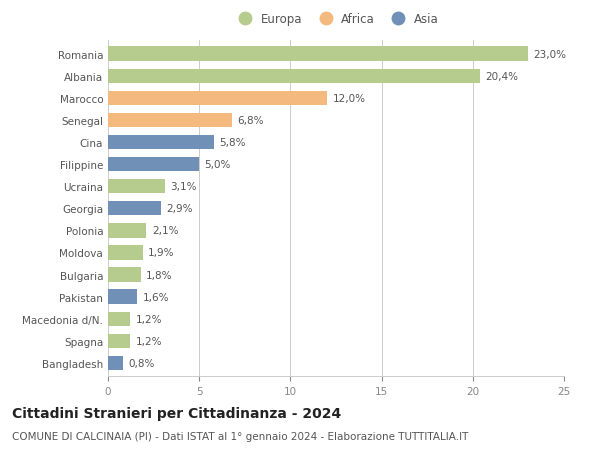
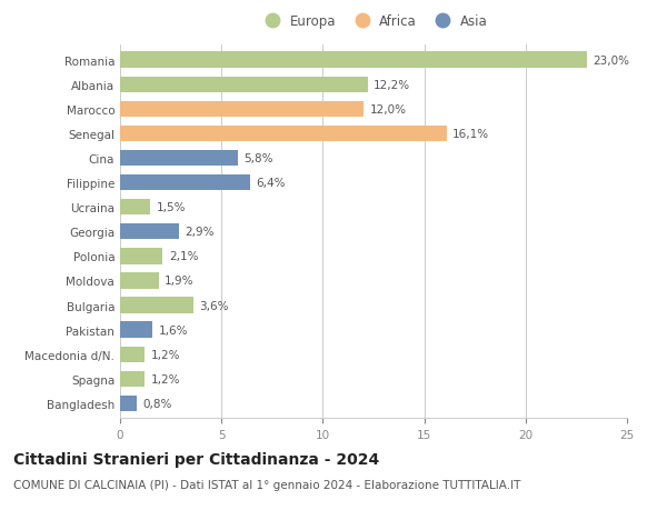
Albania: 20,4% -> 12,2%
Senegal: 6,8% -> 16,1%
Filippine: 5,0% -> 6,4%
Ucraina: 3,1% -> 1,5%
Bulgaria: 1,8% -> 3,6%
